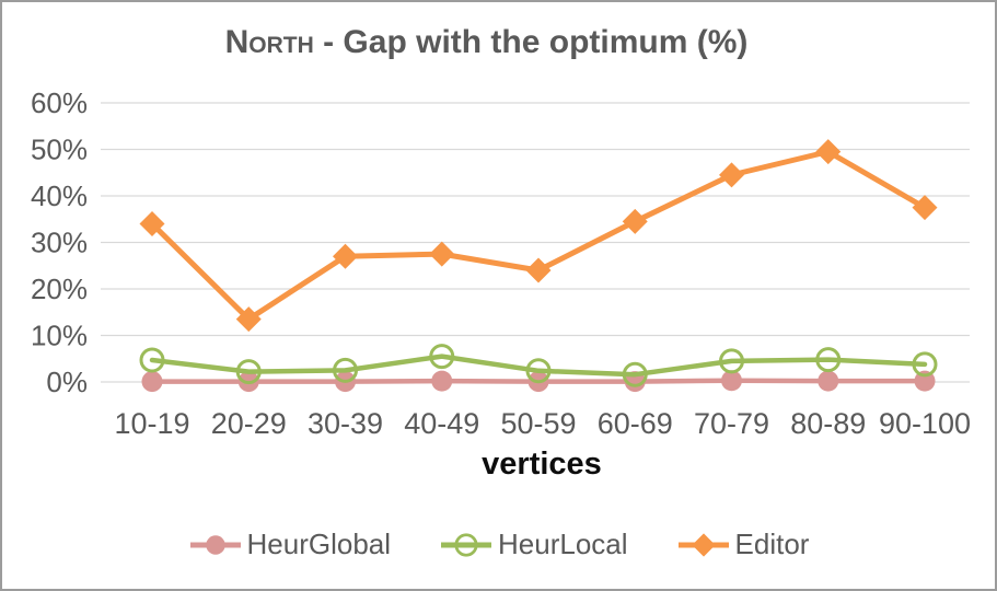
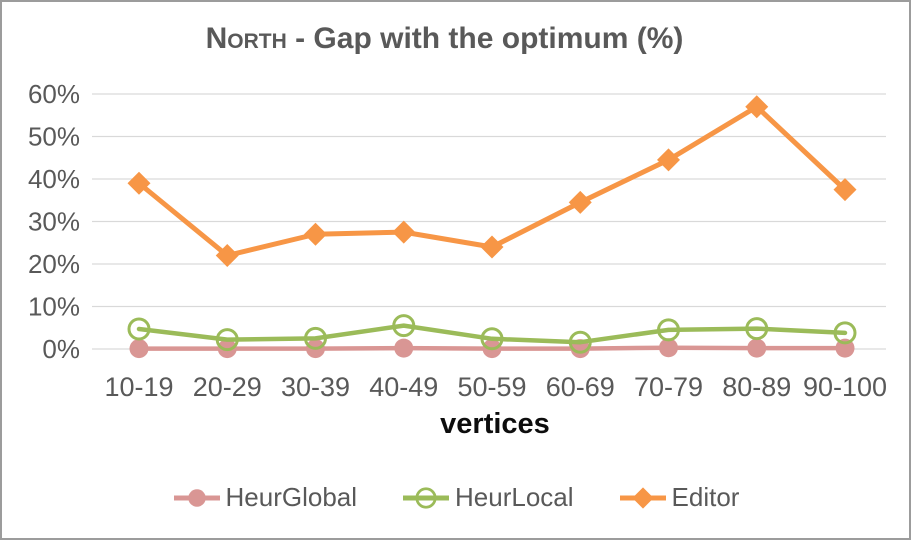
Editor/10-19: 34% -> 39%
Editor/20-29: 14% -> 22%
Editor/80-89: 50% -> 57%
